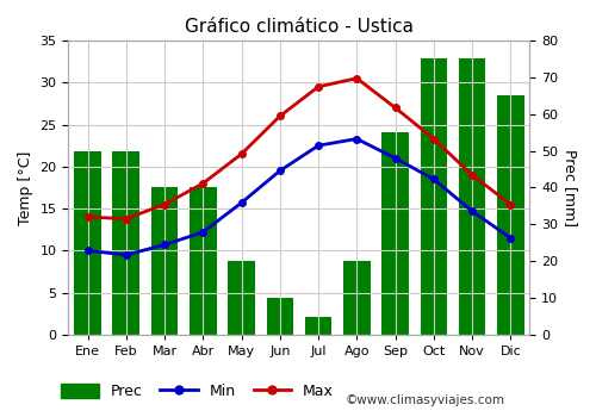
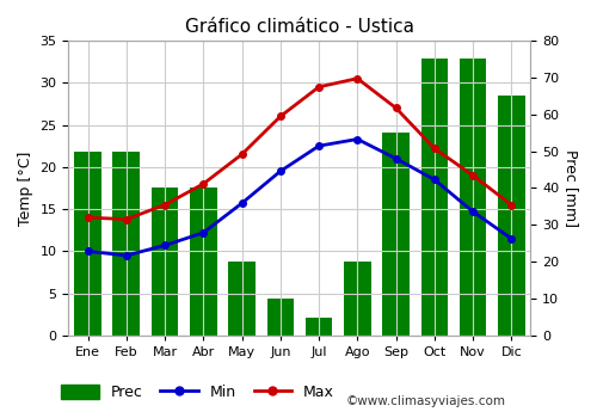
Max/Oct: 23.3 -> 22.2
